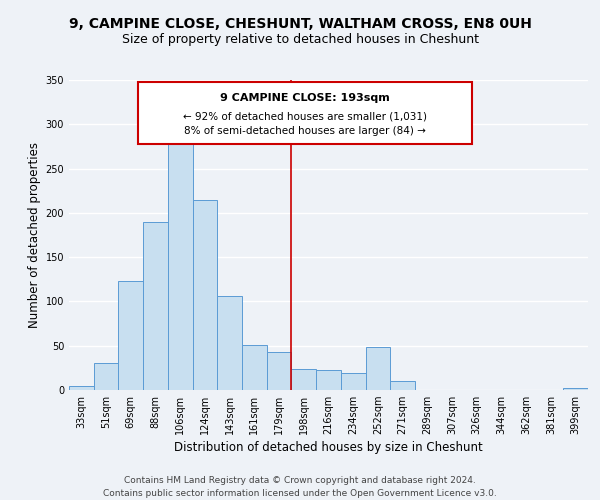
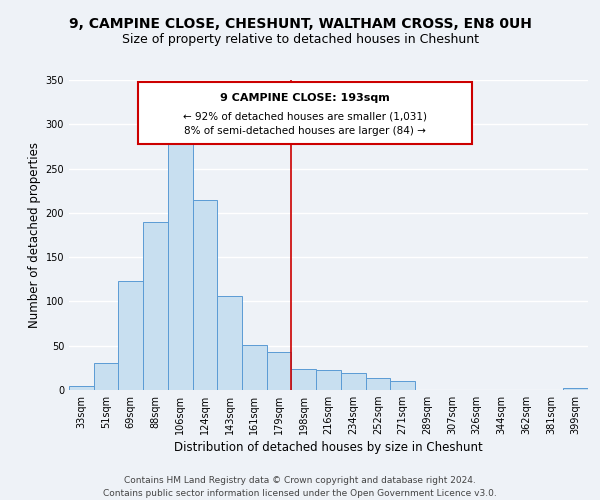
252sqm: 48 -> 13
